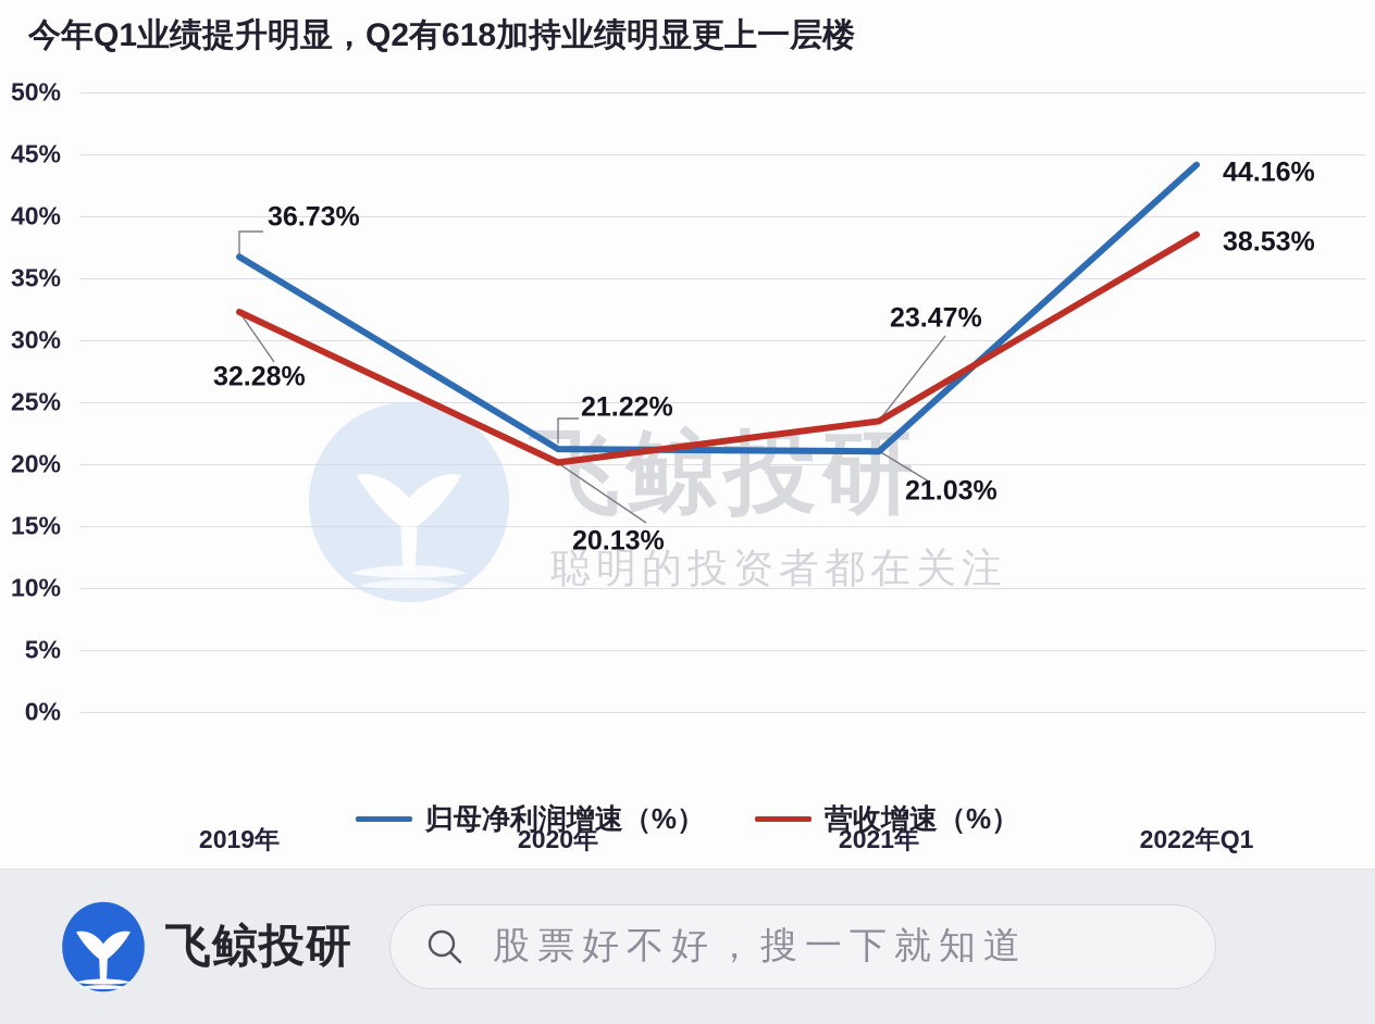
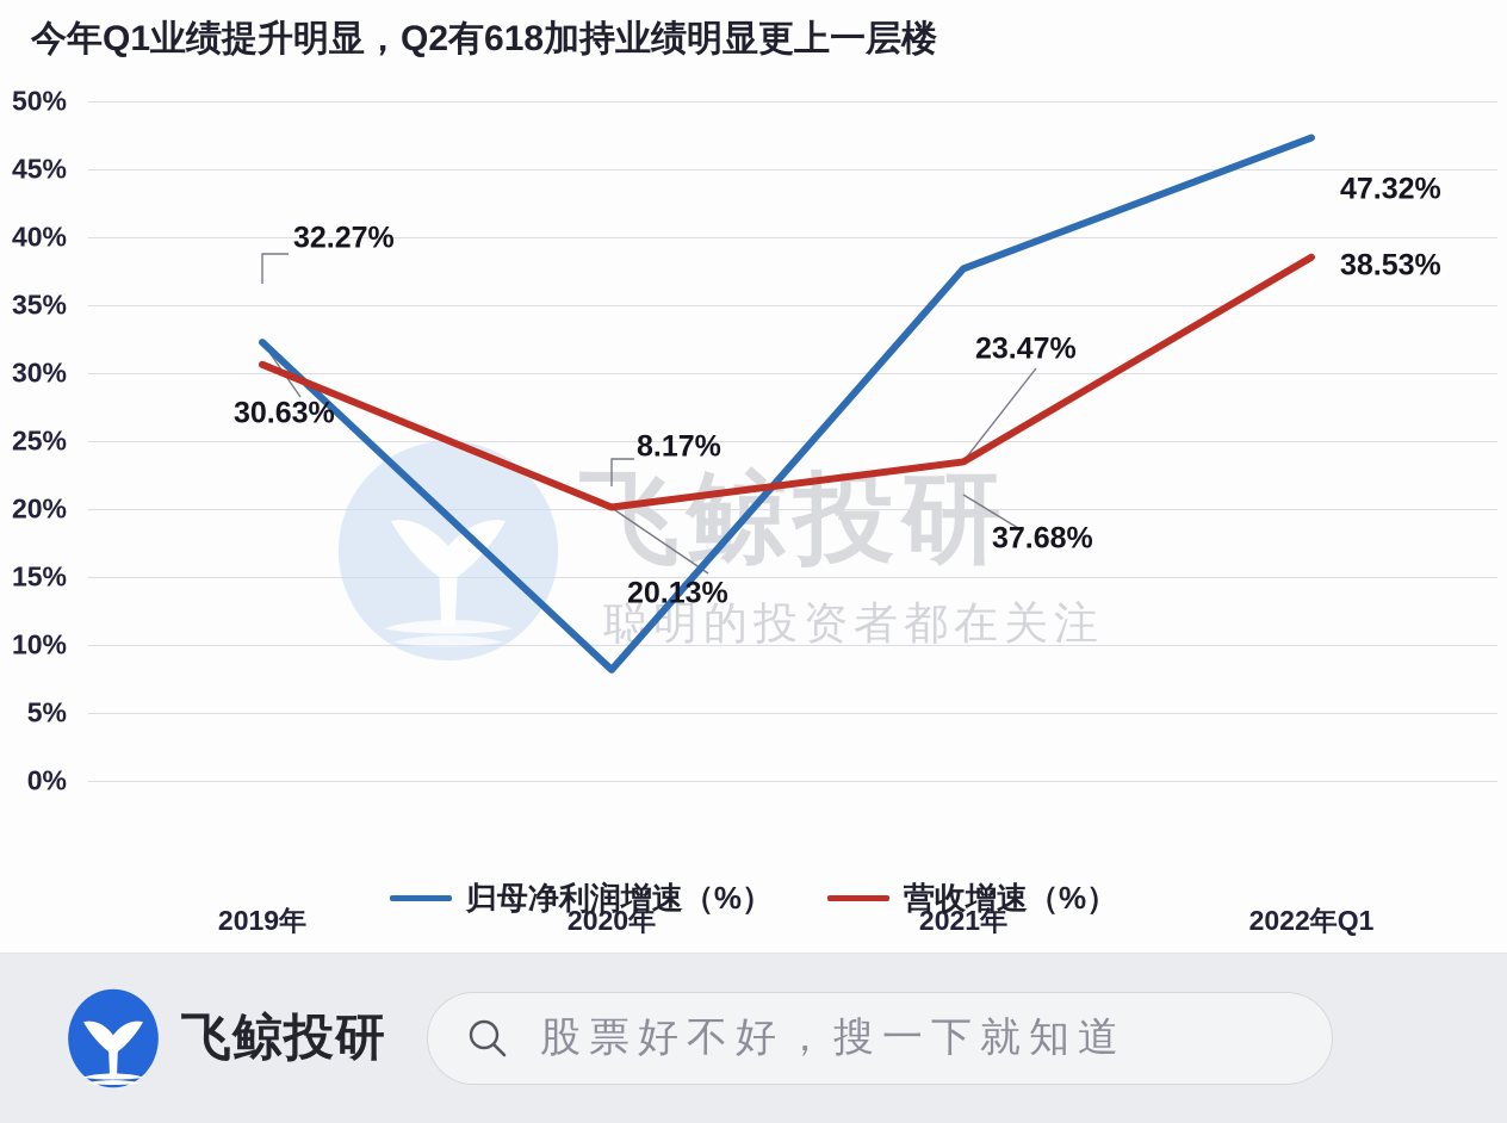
归母净利润增速（%）/2019年: 36.73% -> 32.27%
营收增速（%）/2019年: 32.28% -> 30.63%
归母净利润增速（%）/2020年: 21.22% -> 8.17%
归母净利润增速（%）/2021年: 21.03% -> 37.68%
归母净利润增速（%）/2022年Q1: 44.16% -> 47.32%
